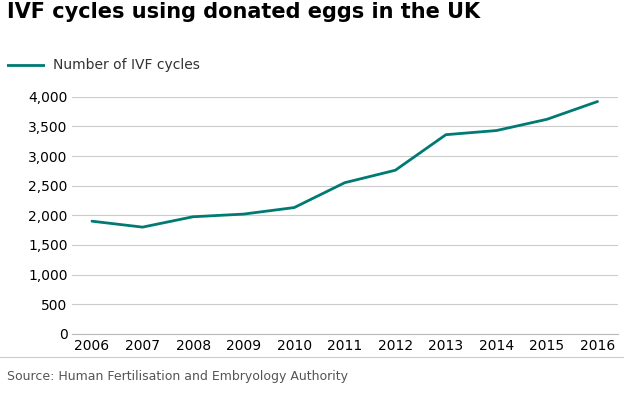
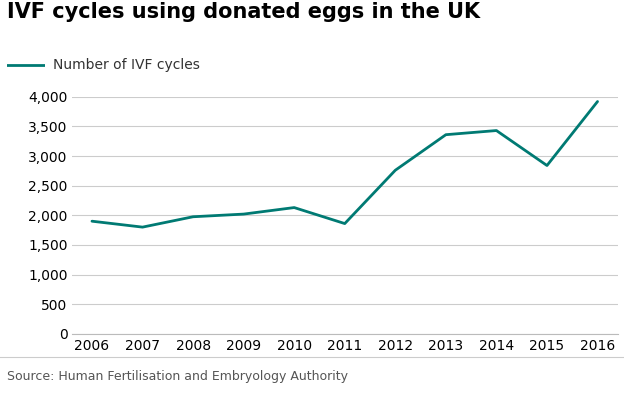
2011: 2,550 -> 1,860
2015: 3,620 -> 2,840
